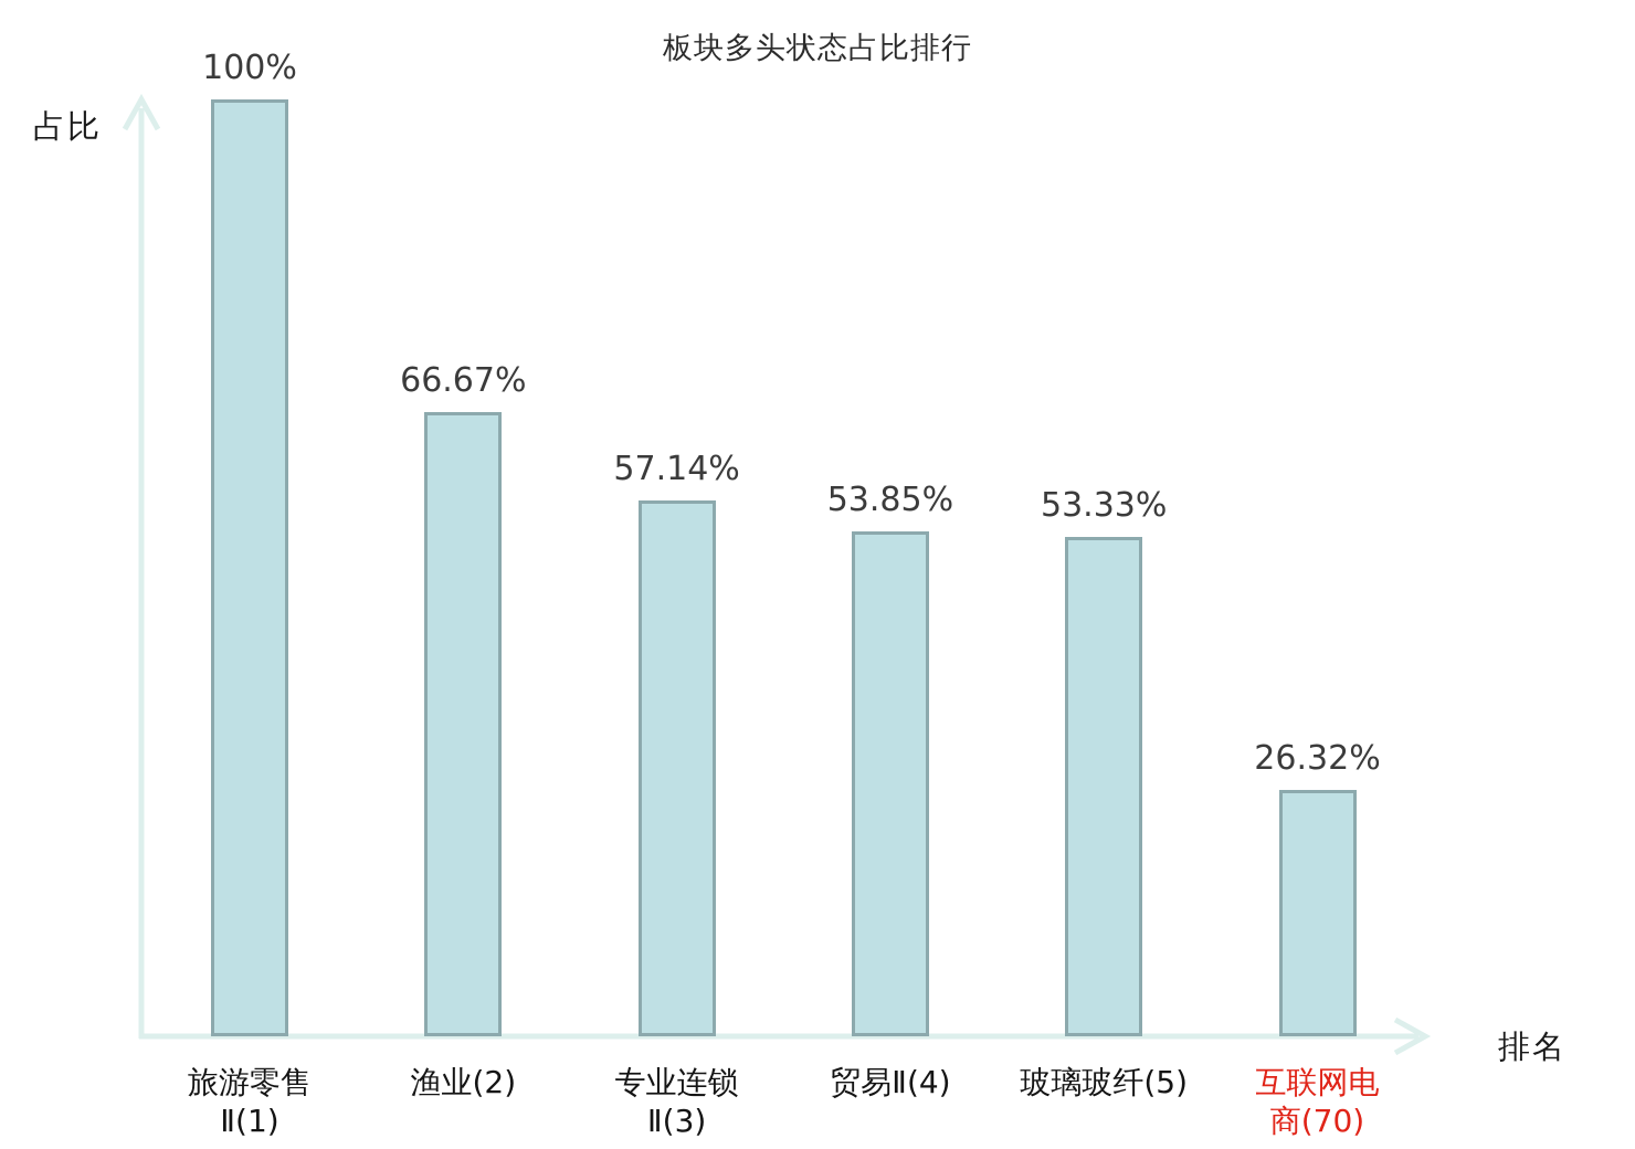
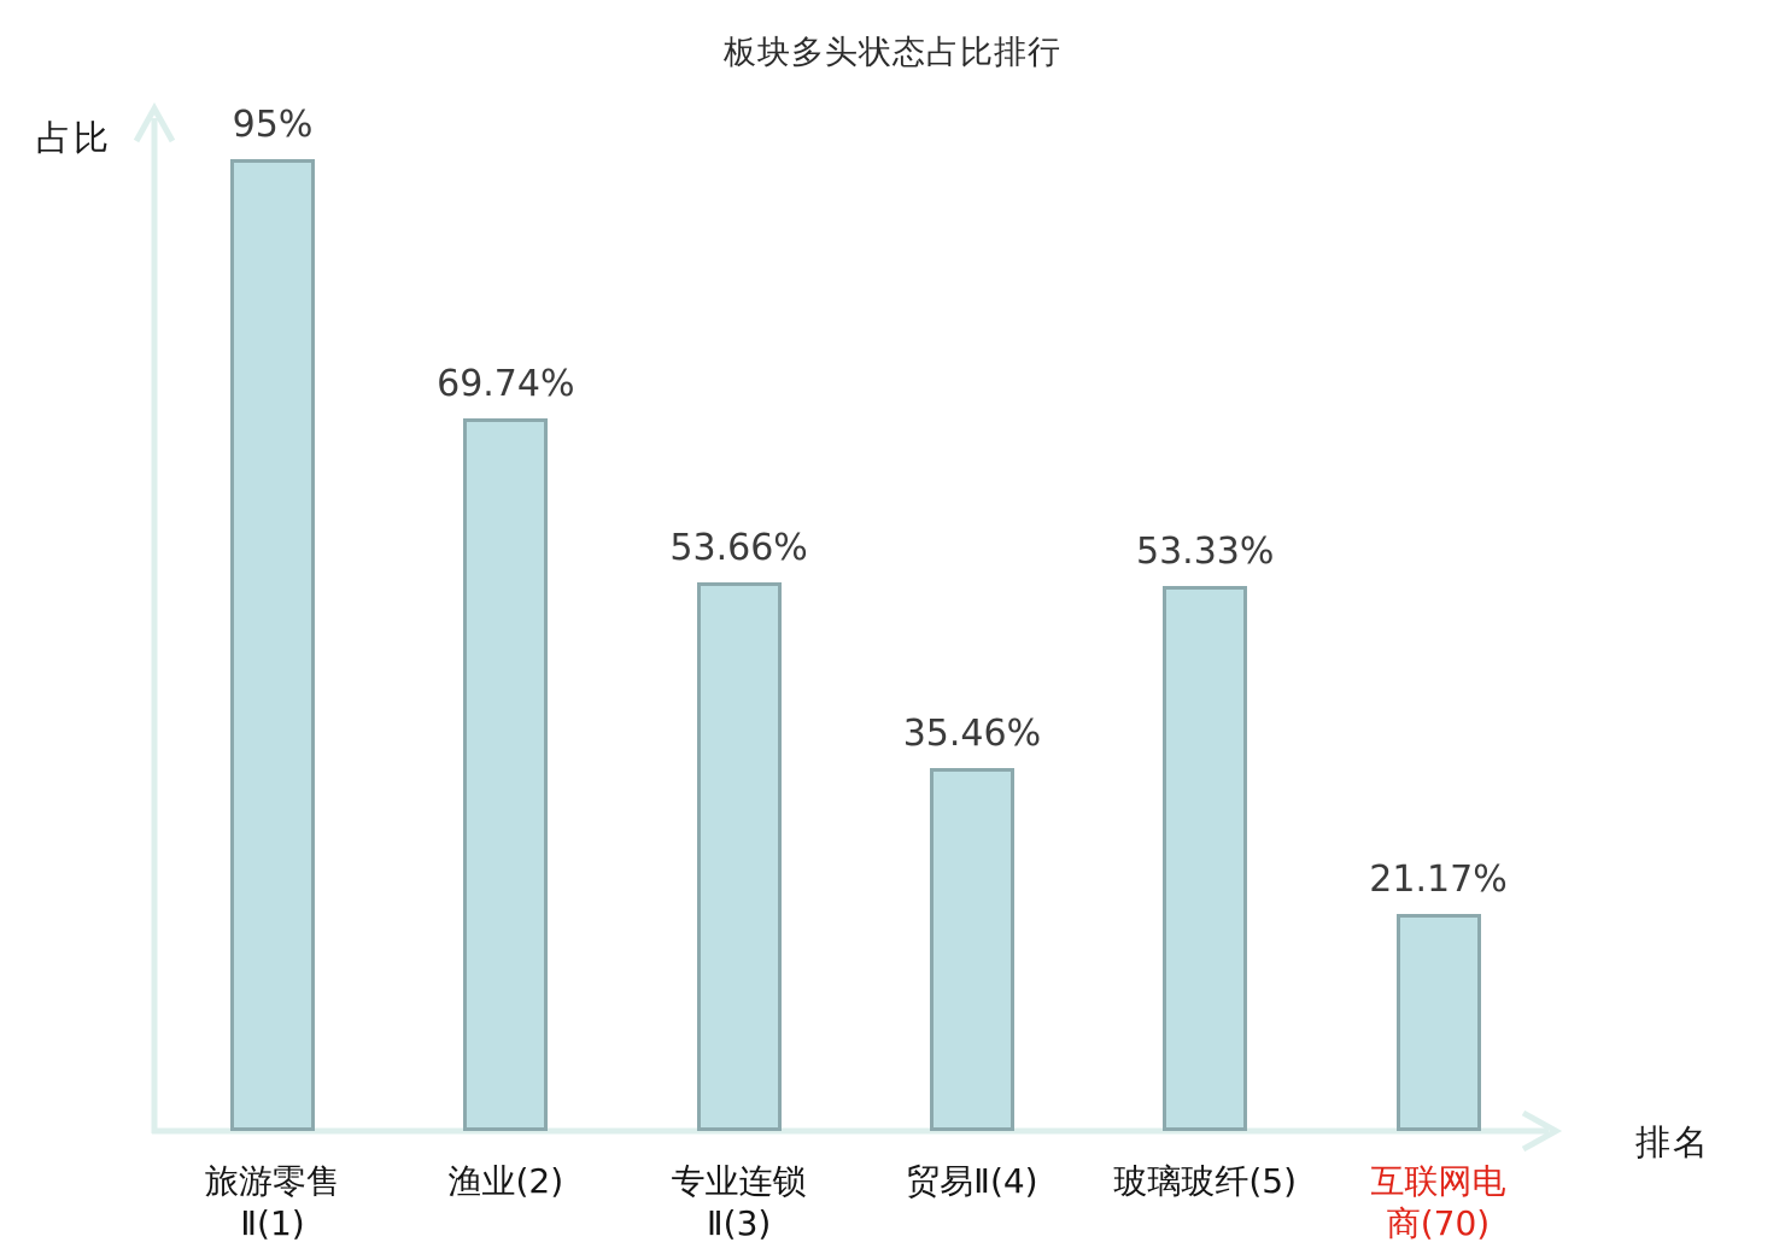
旅游零售 Ⅱ(1): 100% -> 95%
渔业(2): 66.67% -> 69.74%
专业连锁 Ⅱ(3): 57.14% -> 53.66%
贸易Ⅱ(4): 53.85% -> 35.46%
互联网电 商(70): 26.32% -> 21.17%
